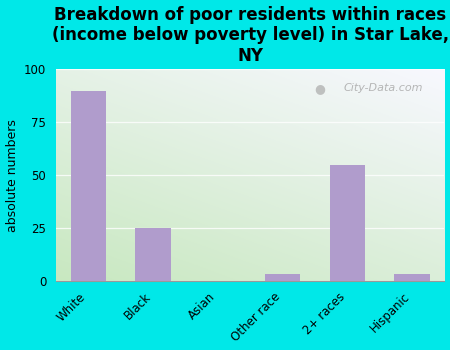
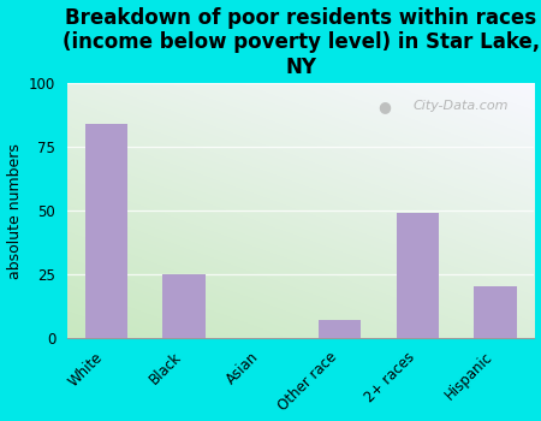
White: 90 -> 84
Other race: 3 -> 7
2+ races: 55 -> 49
Hispanic: 3 -> 20
